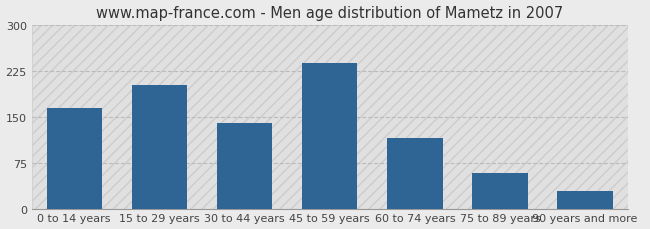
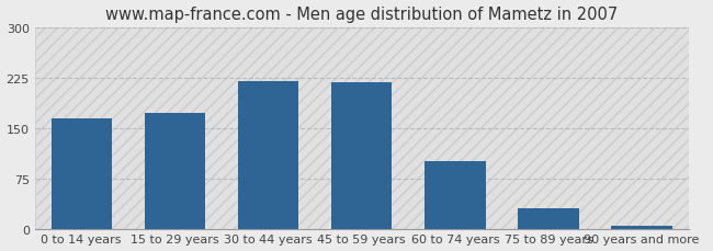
15 to 29 years: 202 -> 172
30 to 44 years: 140 -> 220
45 to 59 years: 238 -> 218
60 to 74 years: 116 -> 100
75 to 89 years: 58 -> 30
90 years and more: 28 -> 5
